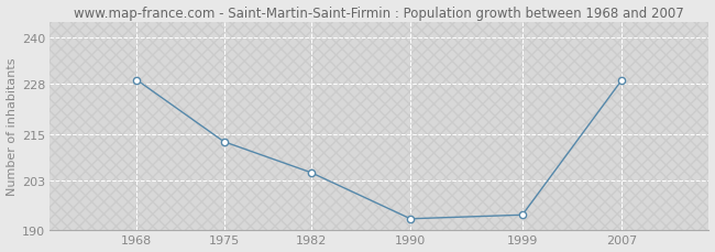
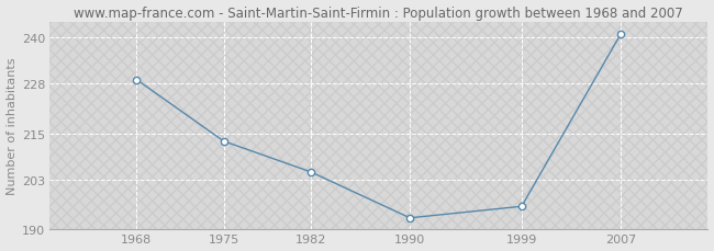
1999: 194 -> 196
2007: 229 -> 241
